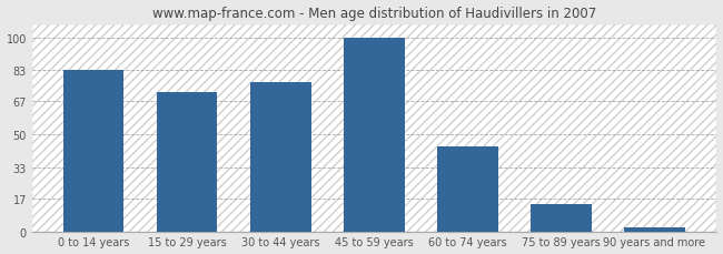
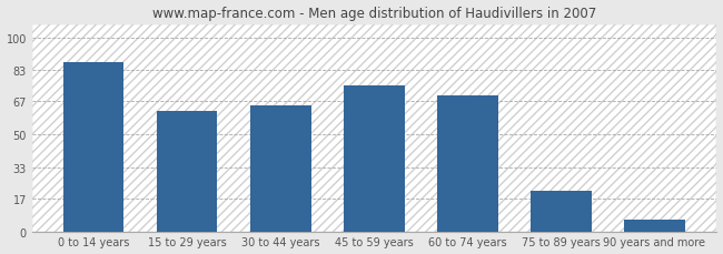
0 to 14 years: 83 -> 87
15 to 29 years: 72 -> 62
30 to 44 years: 77 -> 65
45 to 59 years: 100 -> 75
60 to 74 years: 44 -> 70
75 to 89 years: 14 -> 21
90 years and more: 2 -> 6
